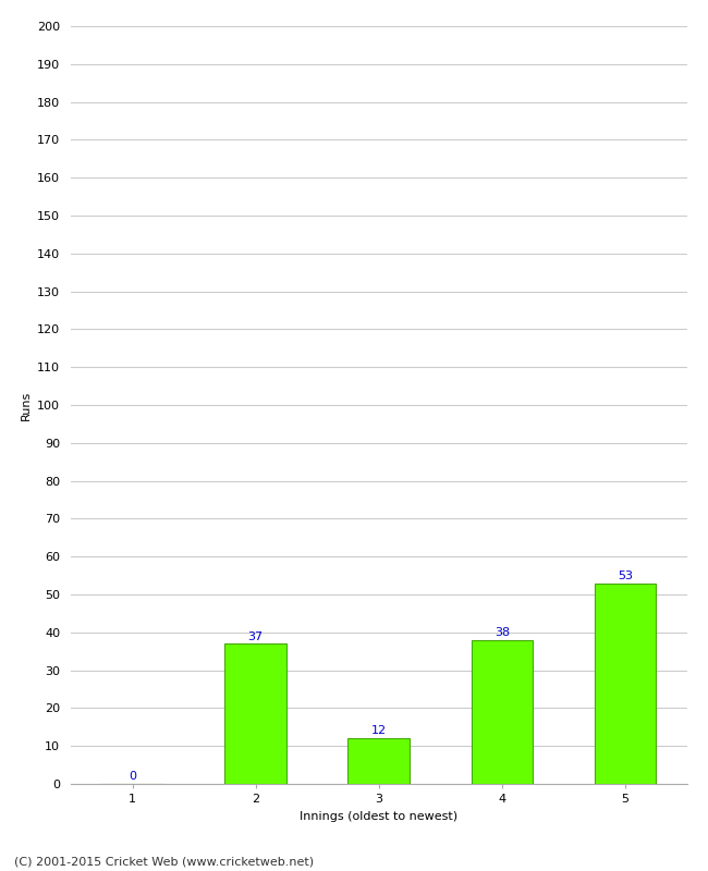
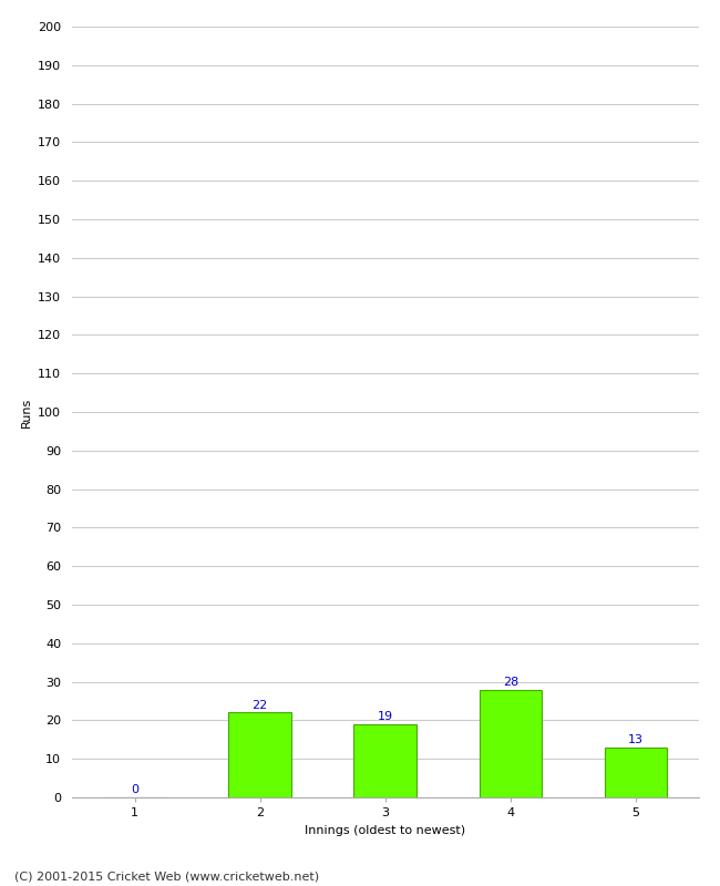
2: 37 -> 22
3: 12 -> 19
4: 38 -> 28
5: 53 -> 13
